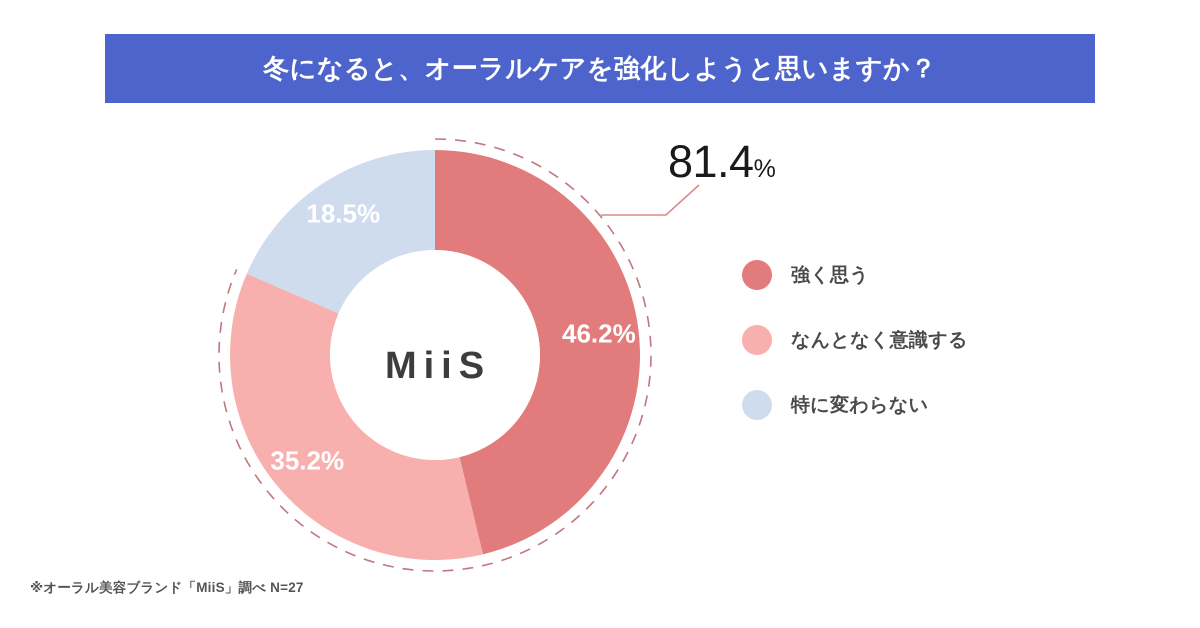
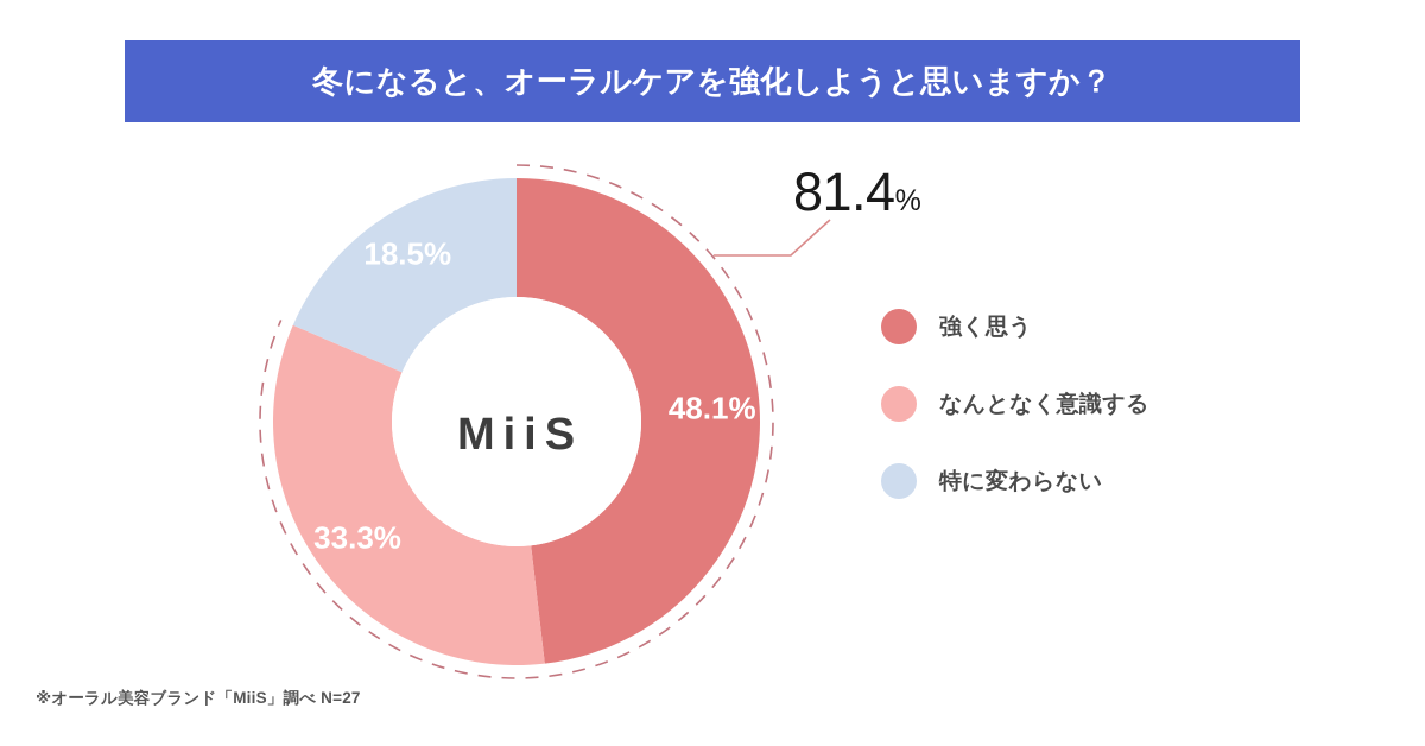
強く思う: 46.2% -> 48.1%
なんとなく意識する: 35.2% -> 33.3%
